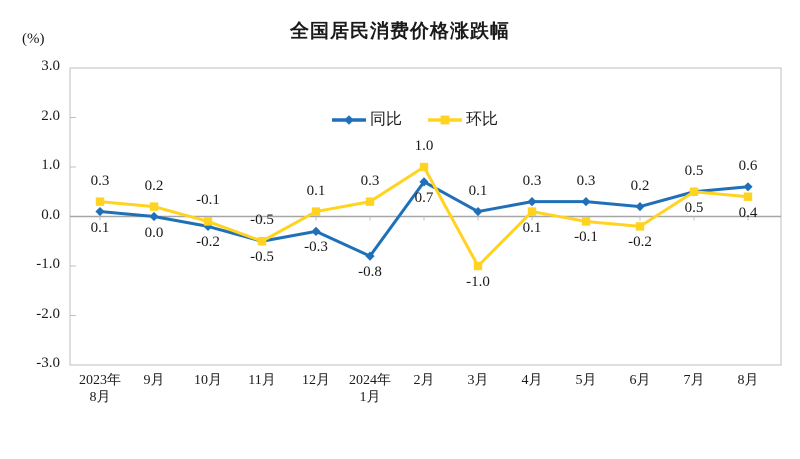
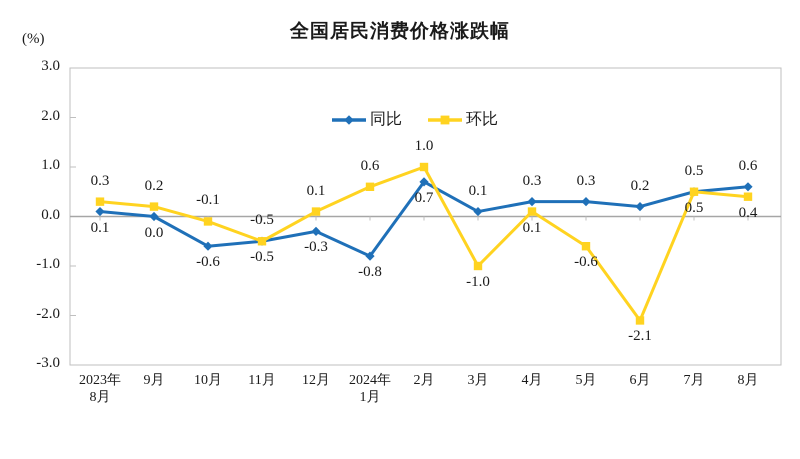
同比/10月: -0.2 -> -0.6
环比/2024年 1月: 0.3 -> 0.6
环比/5月: -0.1 -> -0.6
环比/6月: -0.2 -> -2.1
